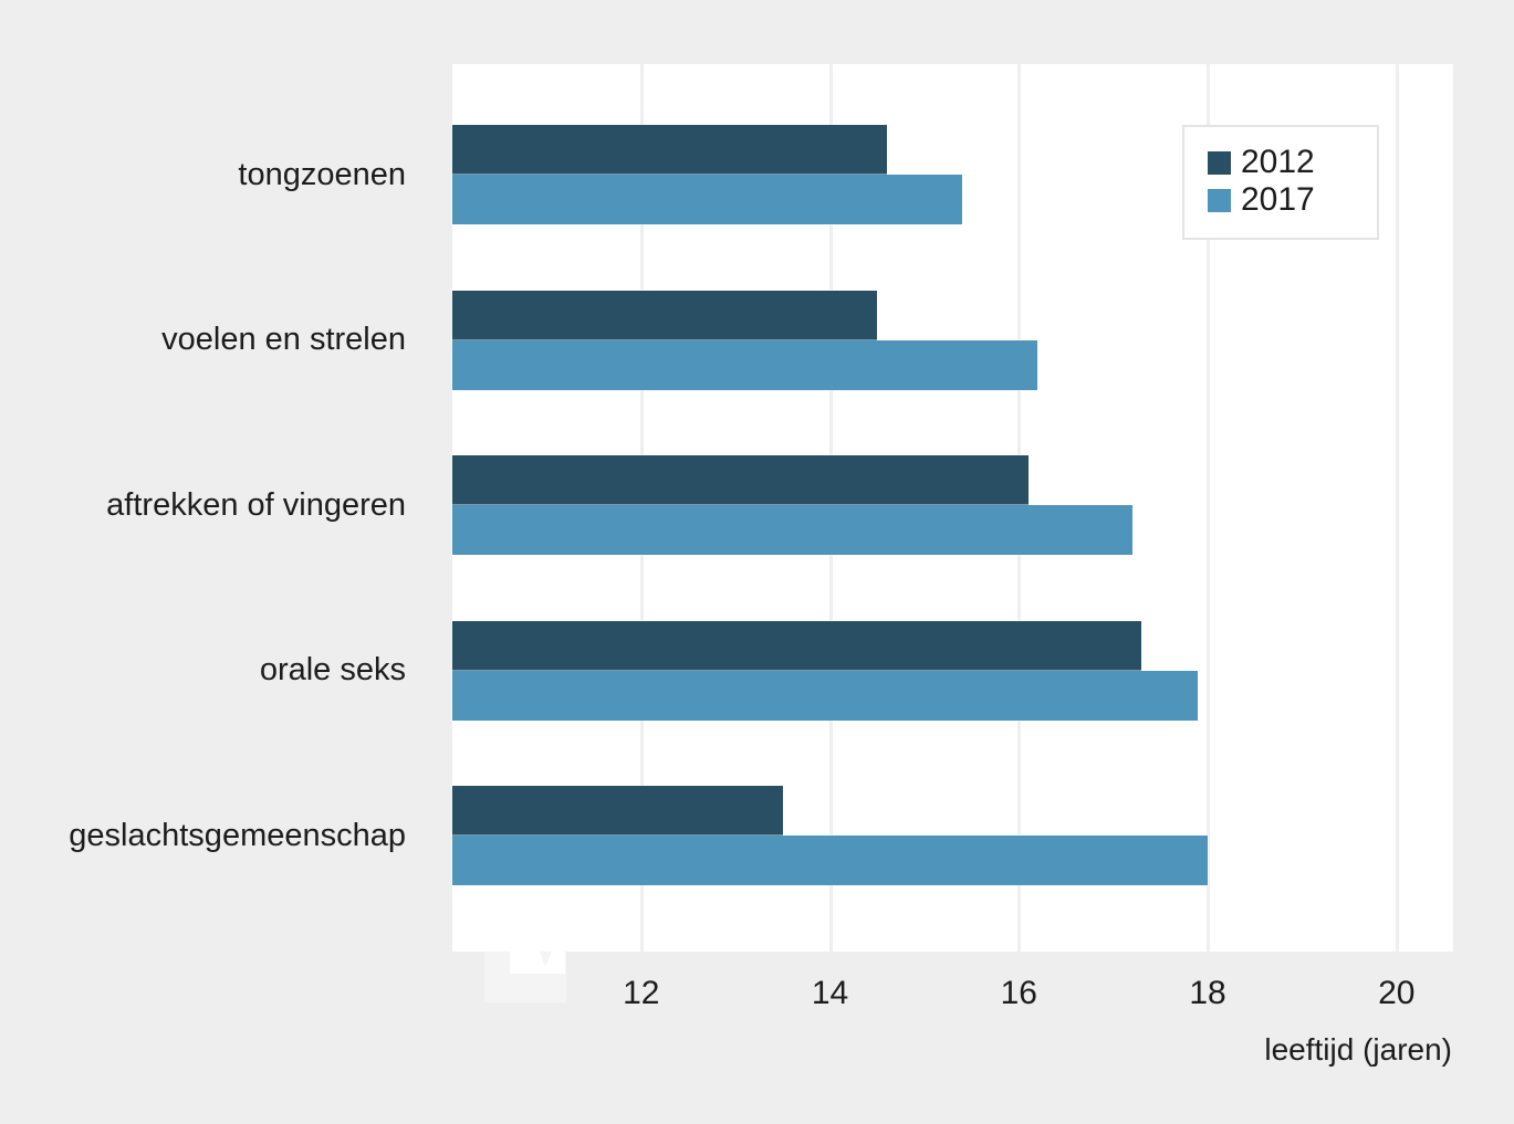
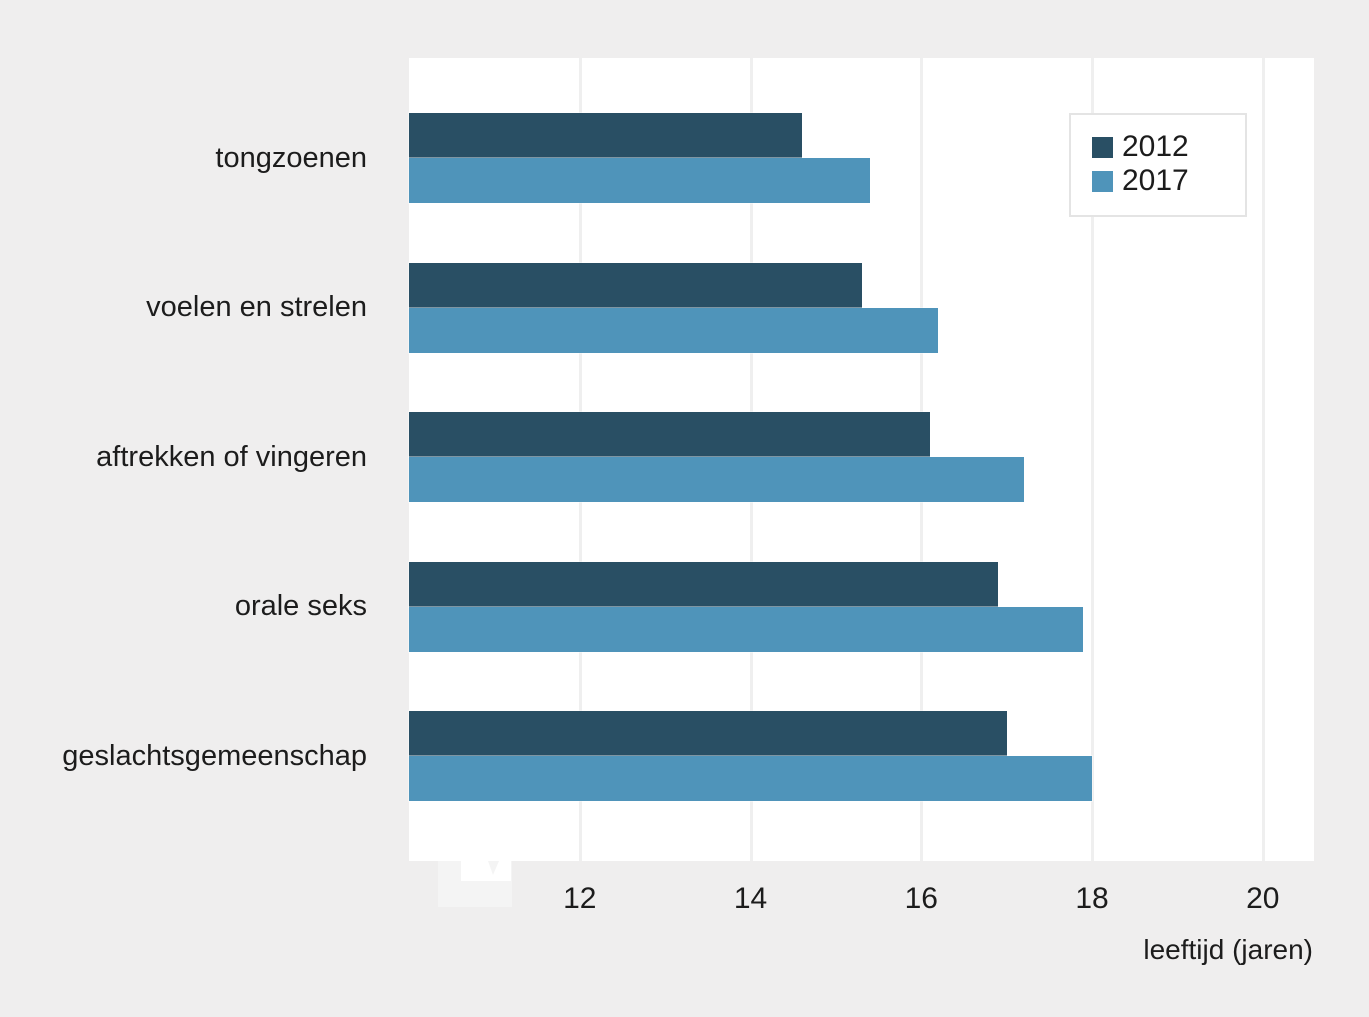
2012/voelen en strelen: 14.5 -> 15.3
2012/orale seks: 17.3 -> 16.9
2012/geslachtsgemeenschap: 13.5 -> 17.0
